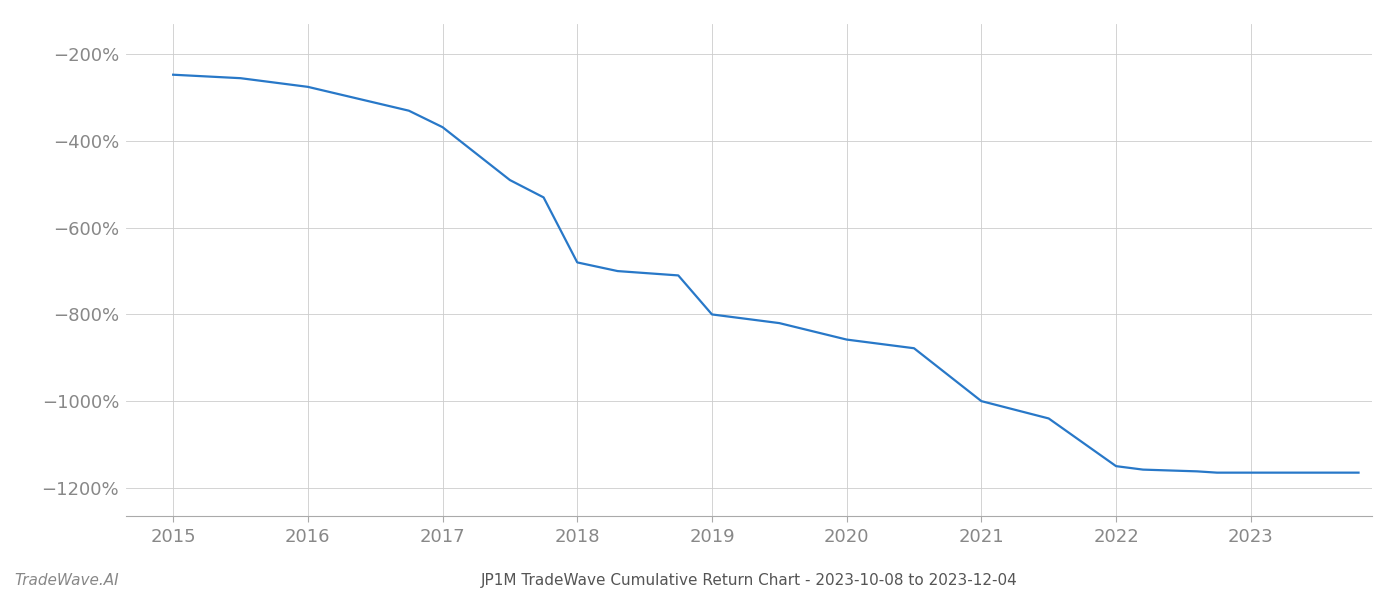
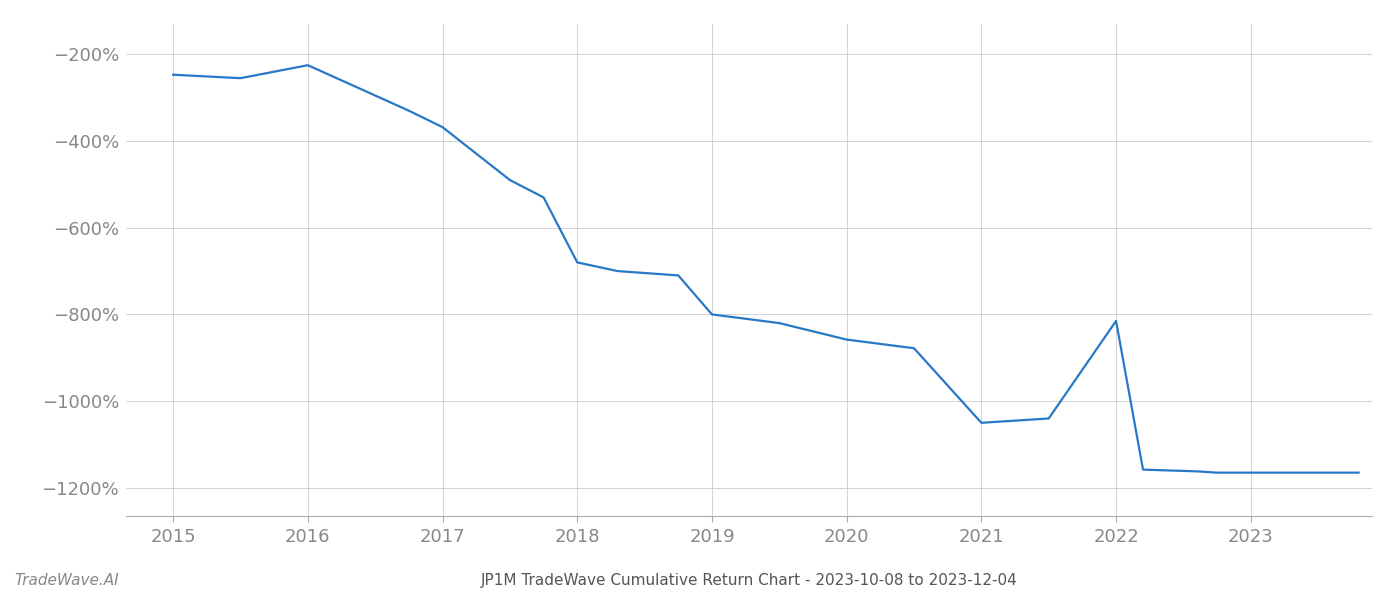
2016: -275% -> -225%
2021: -1000% -> -1050%
2022: -1150% -> -815%
